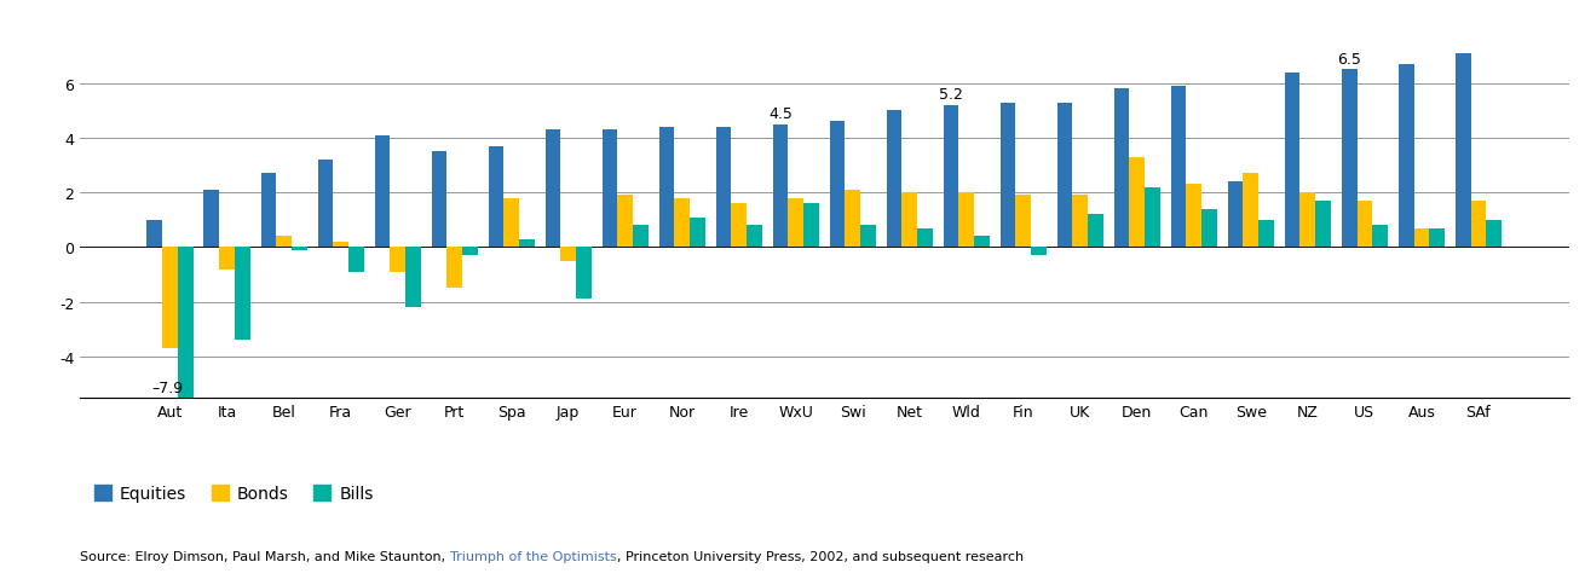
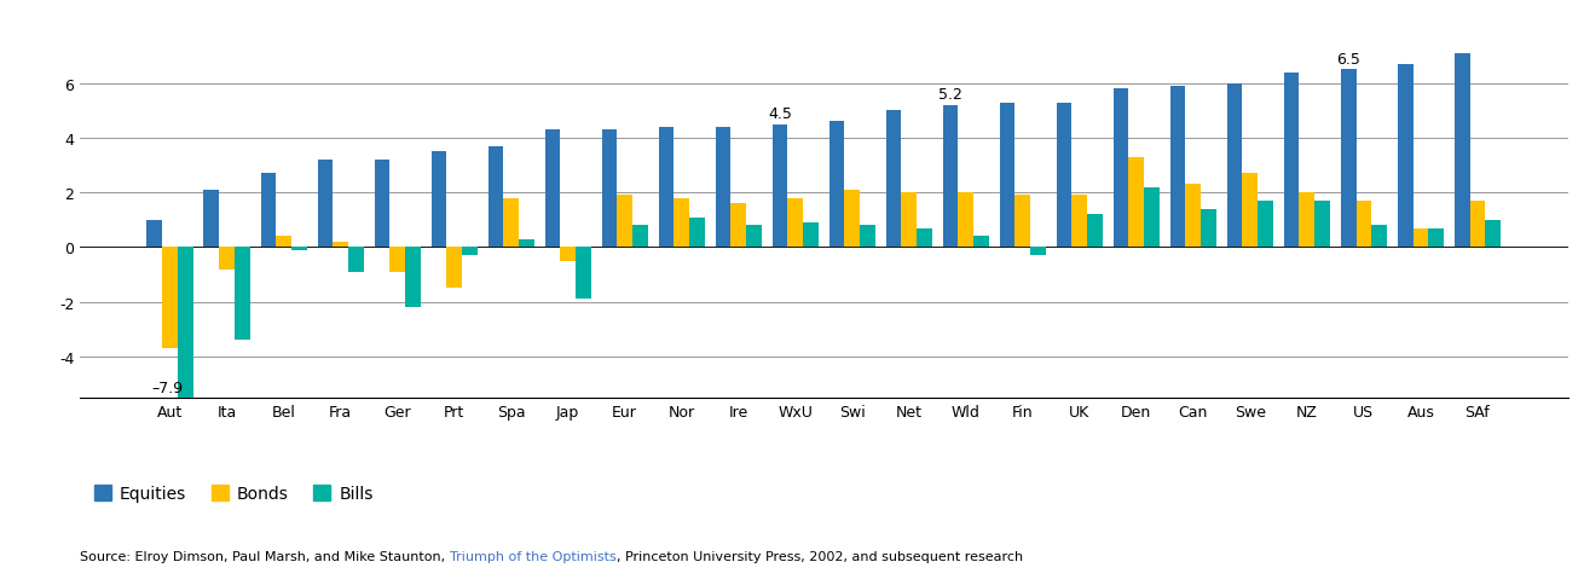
Equities/Ger: 4.1 -> 3.2
Bills/WxU: 1.6 -> 0.9
Equities/Swe: 2.4 -> 6.0
Bills/Swe: 1.0 -> 1.7
